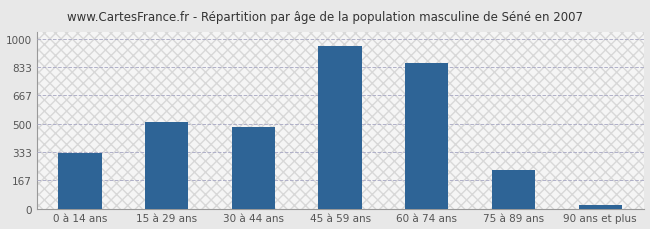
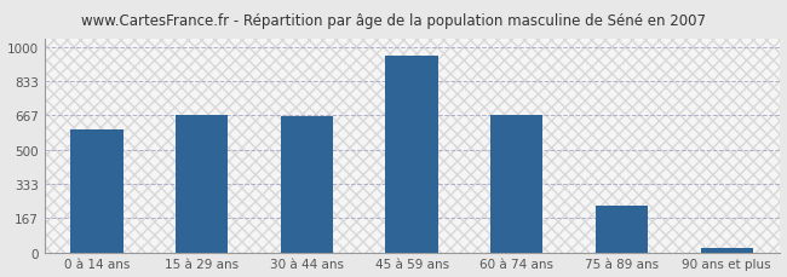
0 à 14 ans: 330 -> 600
15 à 29 ans: 510 -> 670
30 à 44 ans: 480 -> 660
60 à 74 ans: 860 -> 670
